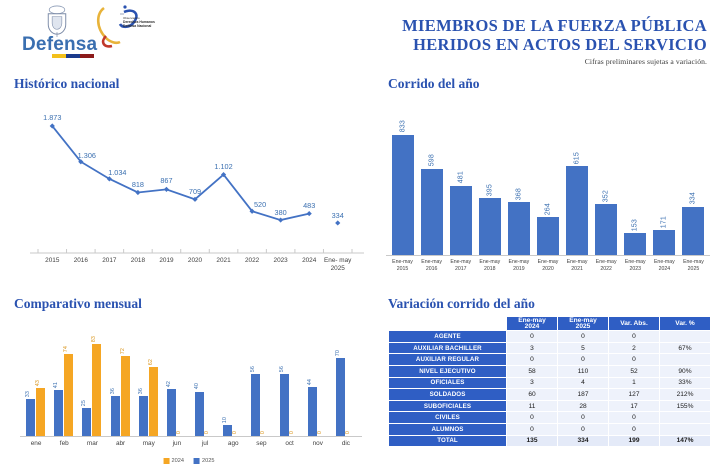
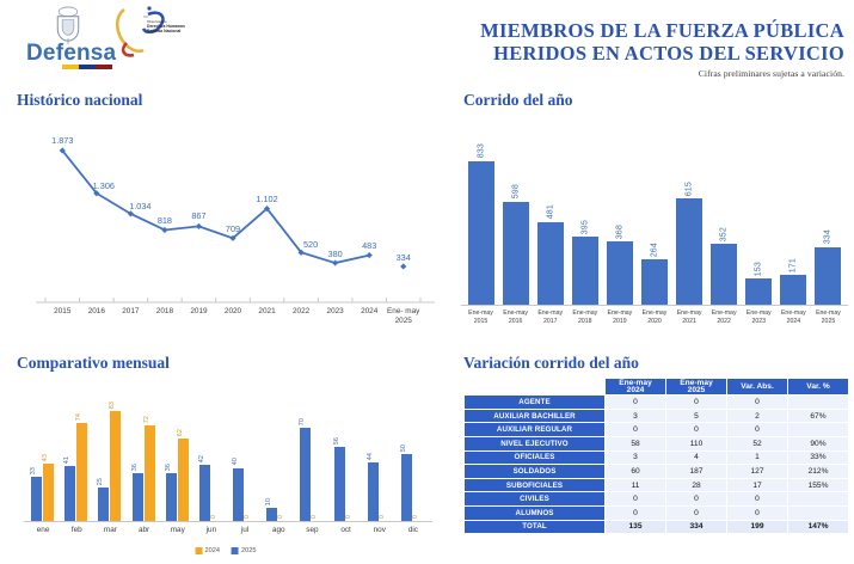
Comparativo mensual/2025/sep: 56 -> 70
Comparativo mensual/2025/dic: 70 -> 50
